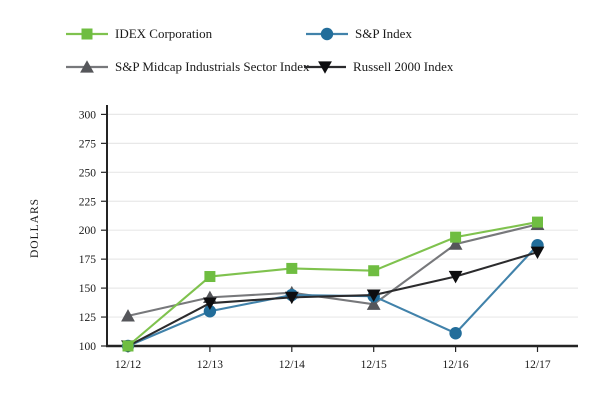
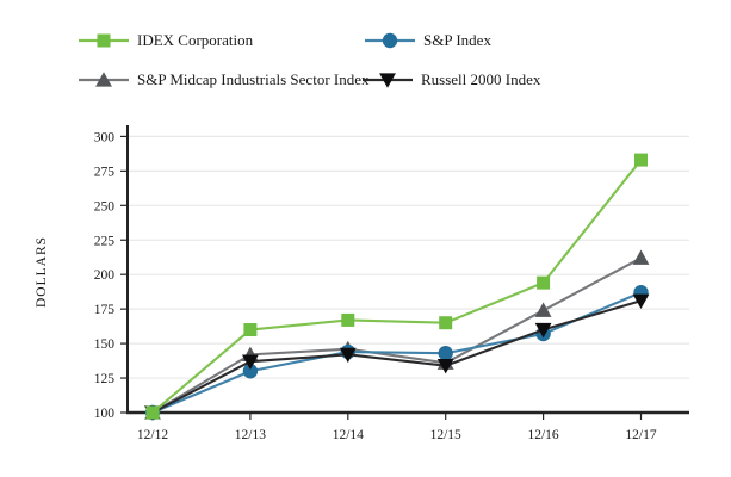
S&P Midcap Industrials Sector Index/12/12: 126 -> 100
Russell 2000 Index/12/15: 144 -> 134
S&P Index/12/16: 111 -> 157
S&P Midcap Industrials Sector Index/12/16: 188 -> 174
IDEX Corporation/12/17: 207 -> 283
S&P Midcap Industrials Sector Index/12/17: 205 -> 212
